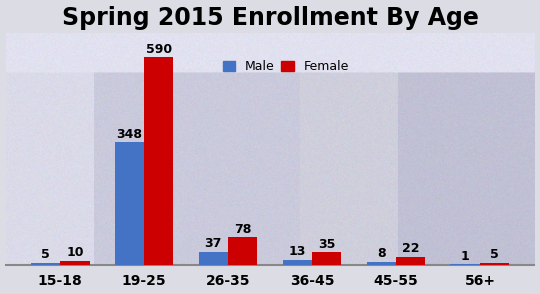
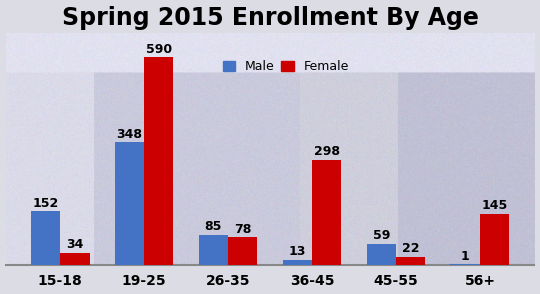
Male/15-18: 5 -> 152
Female/15-18: 10 -> 34
Male/26-35: 37 -> 85
Female/36-45: 35 -> 298
Male/45-55: 8 -> 59
Female/56+: 5 -> 145
